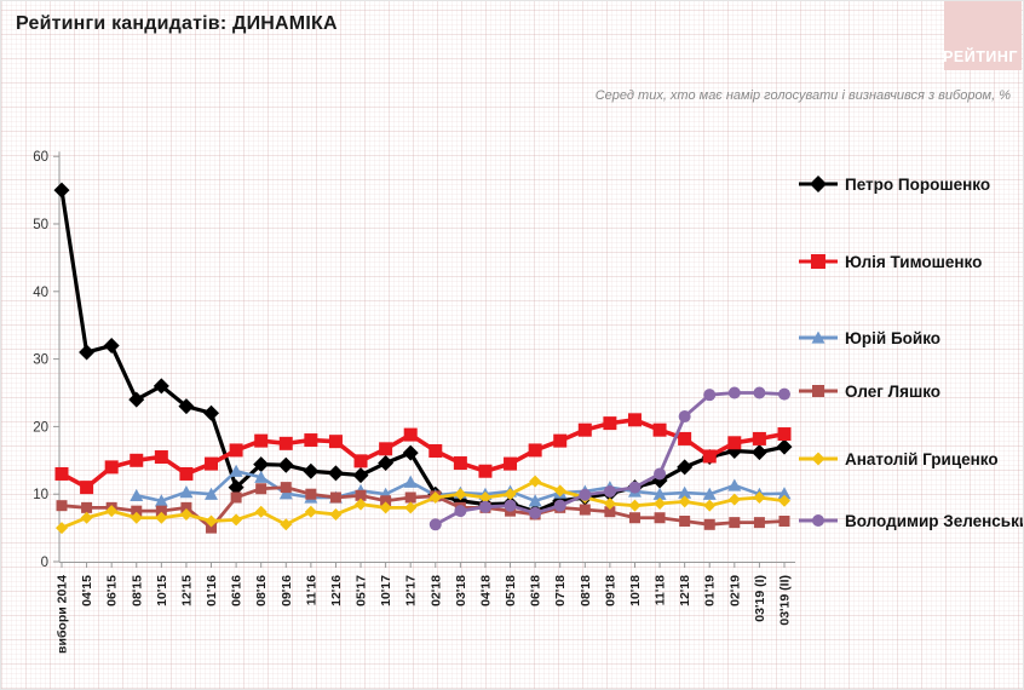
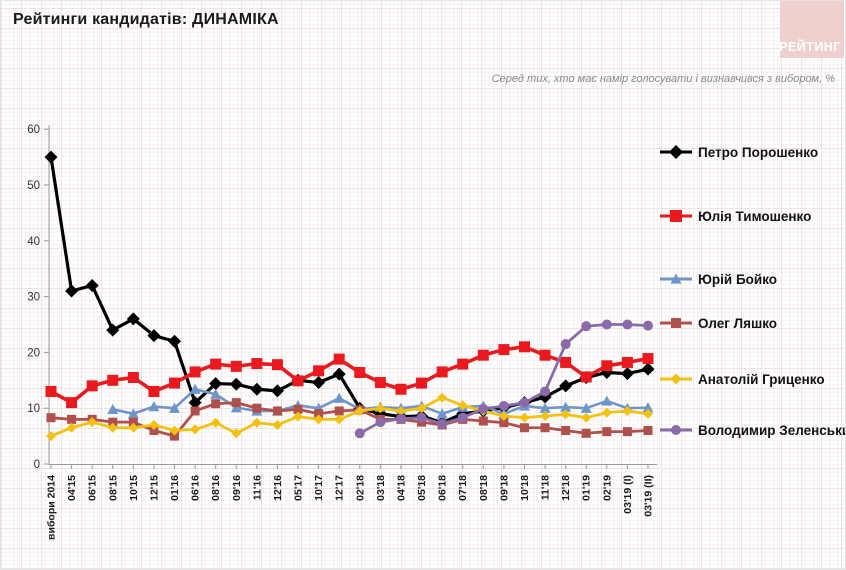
Олег Ляшко/12'15: 8 -> 6
Петро Порошенко/05'17: 13 -> 15
Юрій Бойко/09'18: 11 -> 9
